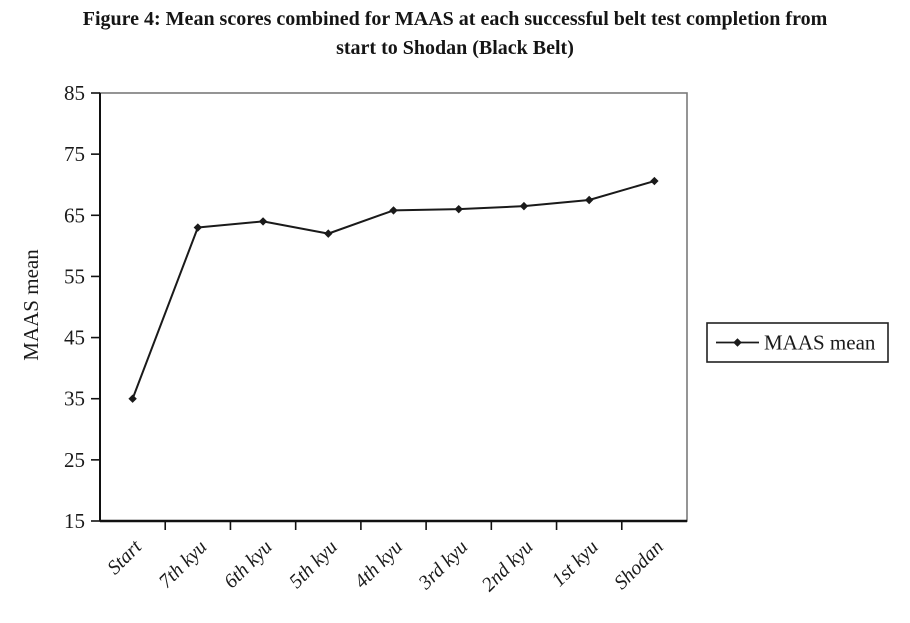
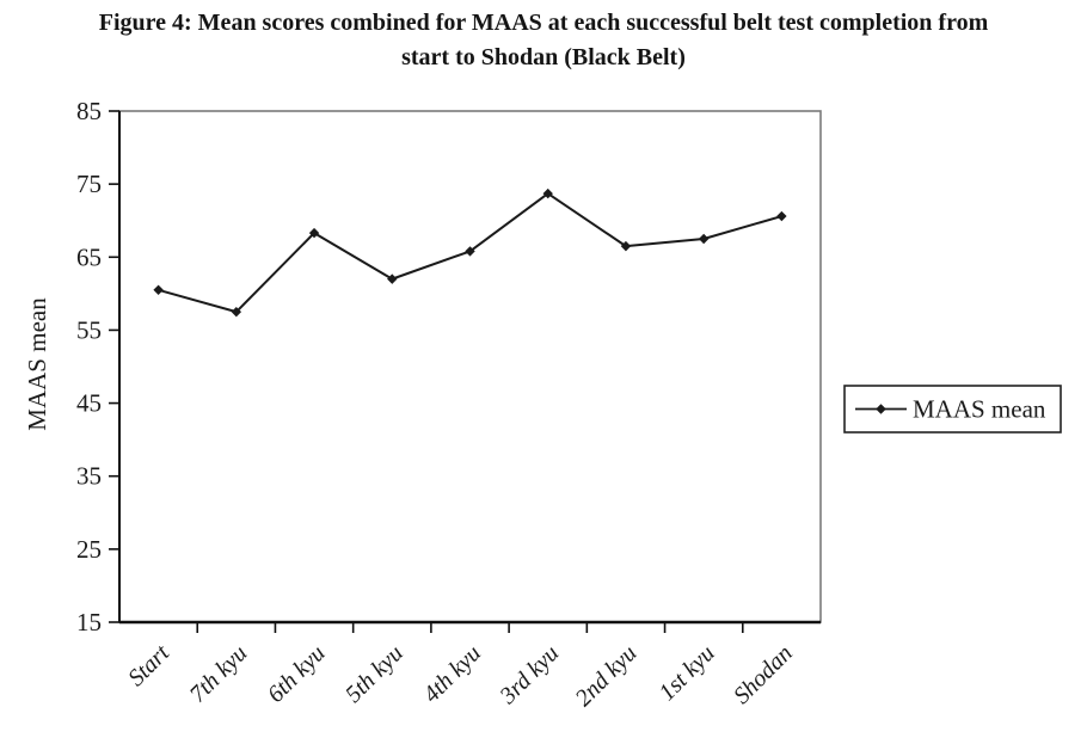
Start: 35 -> 60
7th kyu: 63 -> 58
6th kyu: 64 -> 68
3rd kyu: 66 -> 74
